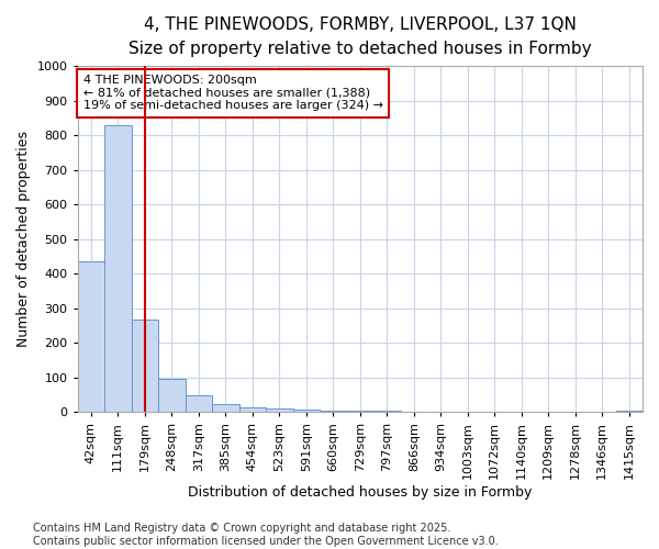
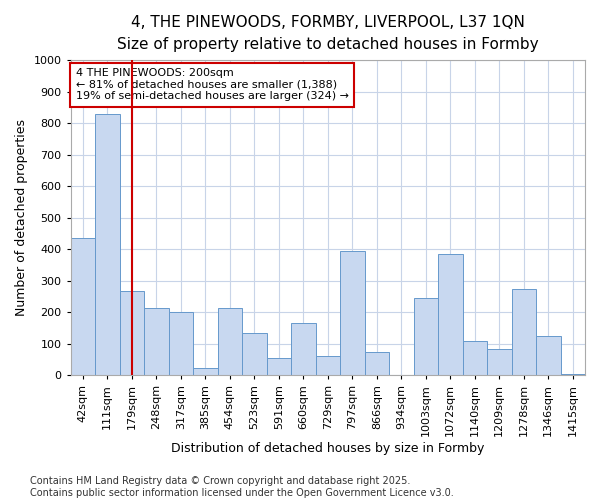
248sqm: 95 -> 215
317sqm: 47 -> 200
454sqm: 15 -> 215
523sqm: 10 -> 135
591sqm: 8 -> 55
660sqm: 5 -> 165
729sqm: 5 -> 60
797sqm: 3 -> 395
866sqm: 2 -> 75
1003sqm: 2 -> 245
1072sqm: 1 -> 385
1140sqm: 1 -> 110
1209sqm: 1 -> 85
1278sqm: 1 -> 275
1346sqm: 1 -> 125
